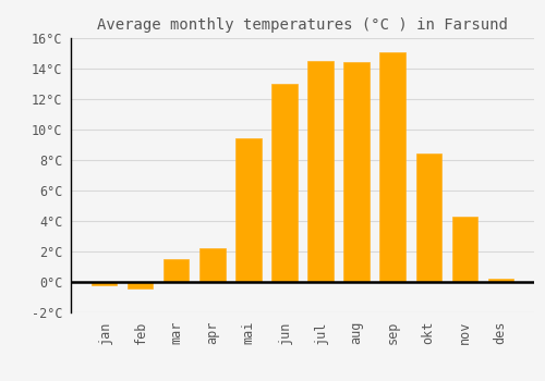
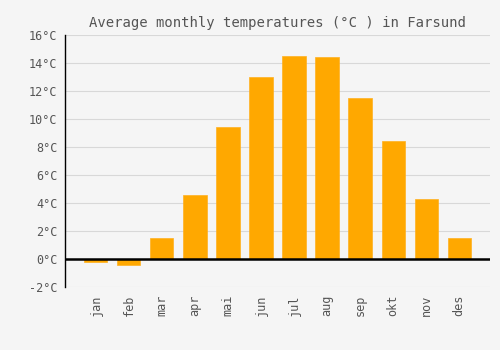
apr: 2.2°C -> 4.6°C
sep: 15.1°C -> 11.5°C
des: 0.2°C -> 1.5°C
